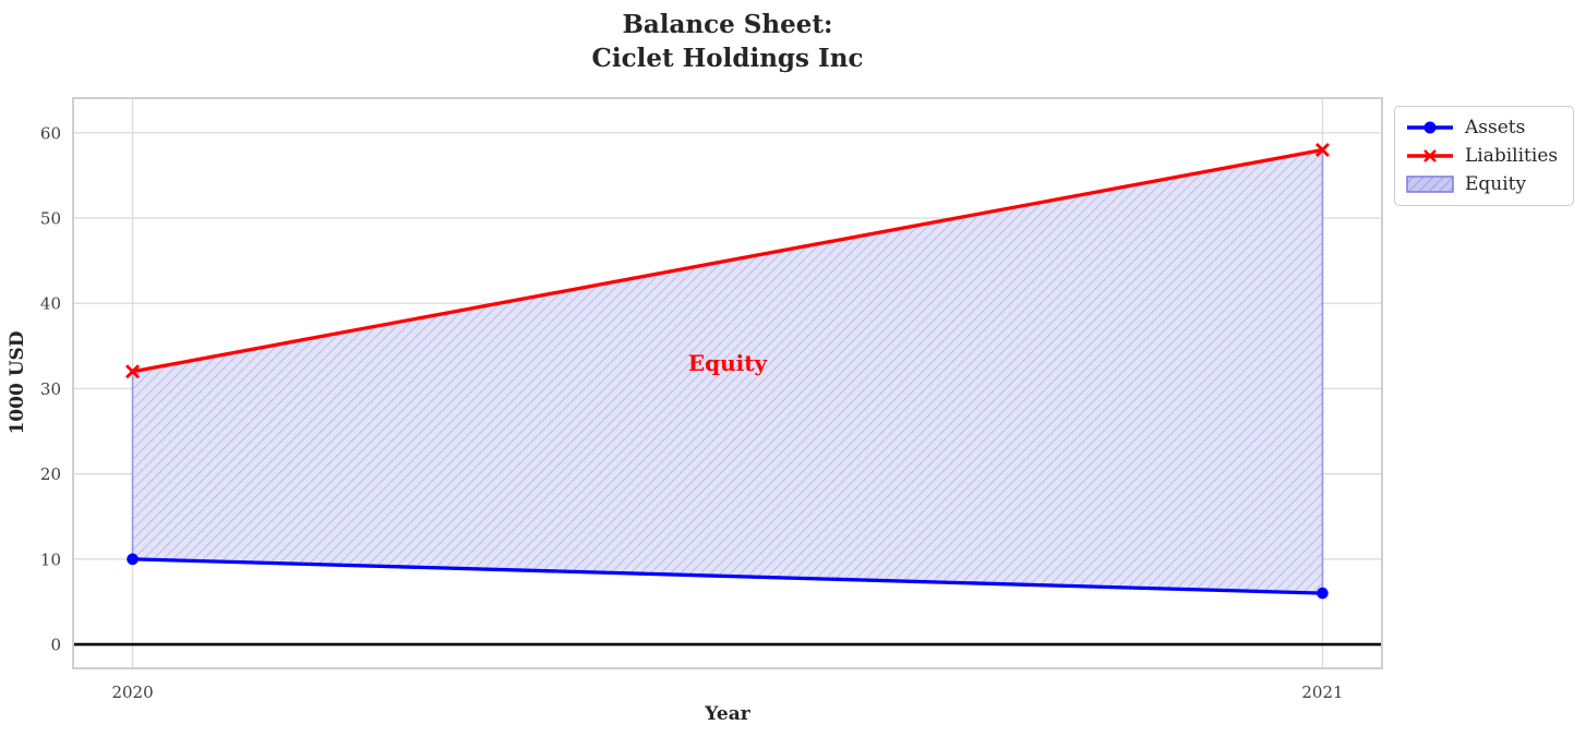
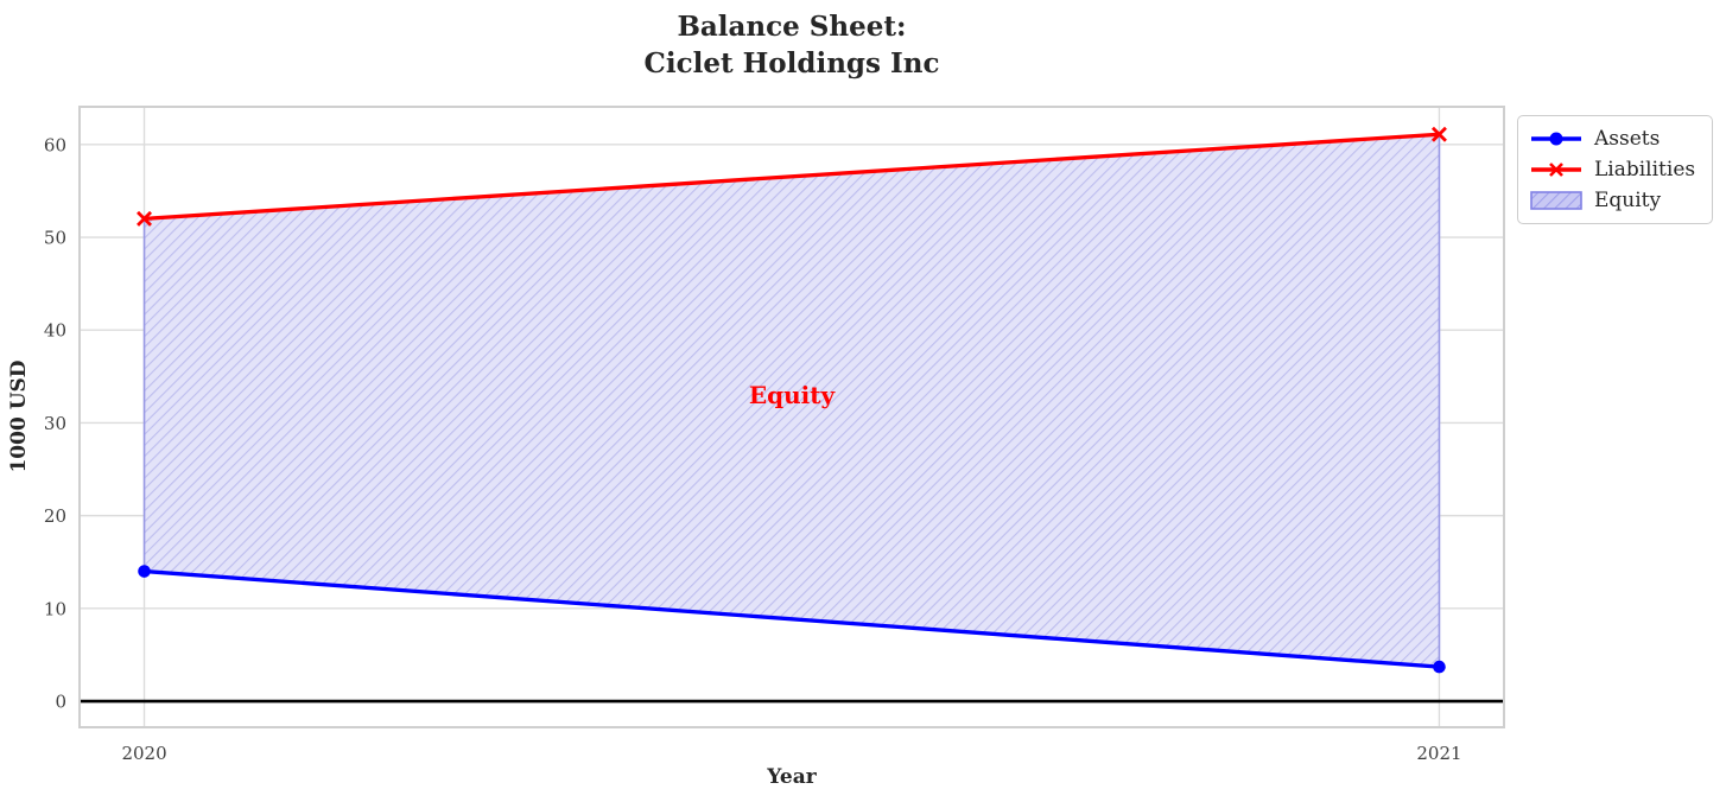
Assets/2020: 10 -> 14
Liabilities/2020: 32 -> 52
Assets/2021: 6 -> 4
Liabilities/2021: 58 -> 61
